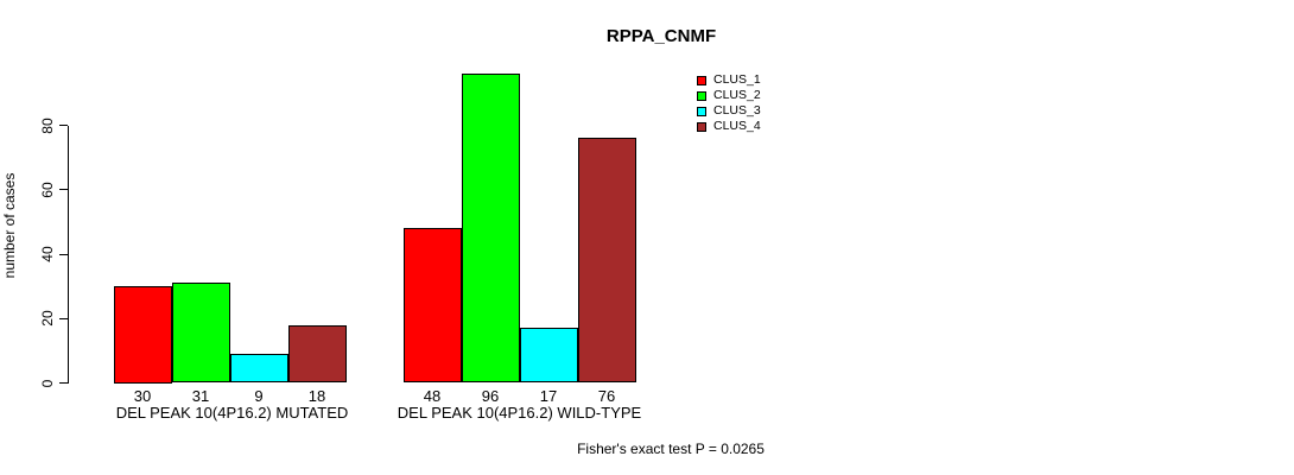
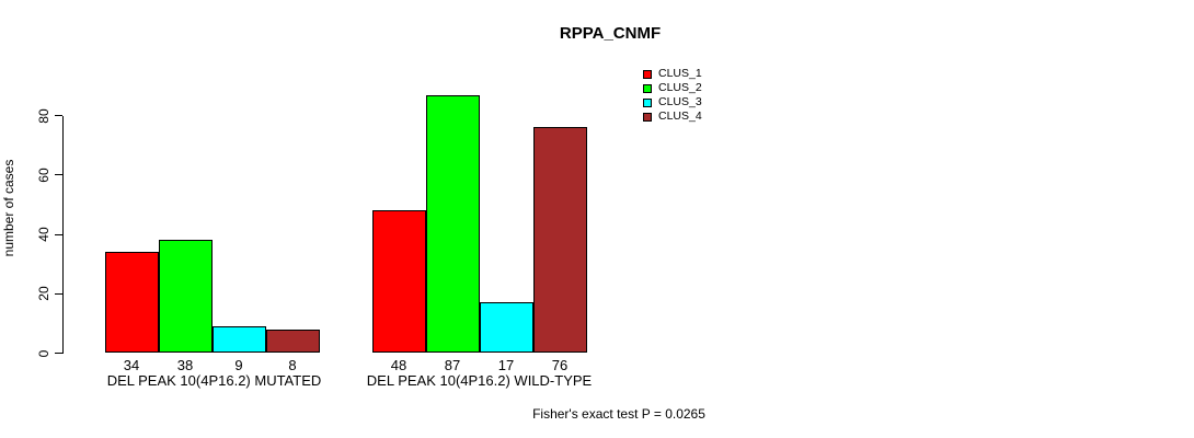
CLUS_1/DEL PEAK 10(4P16.2) MUTATED: 30 -> 34
CLUS_2/DEL PEAK 10(4P16.2) MUTATED: 31 -> 38
CLUS_4/DEL PEAK 10(4P16.2) MUTATED: 18 -> 8
CLUS_2/DEL PEAK 10(4P16.2) WILD-TYPE: 96 -> 87
